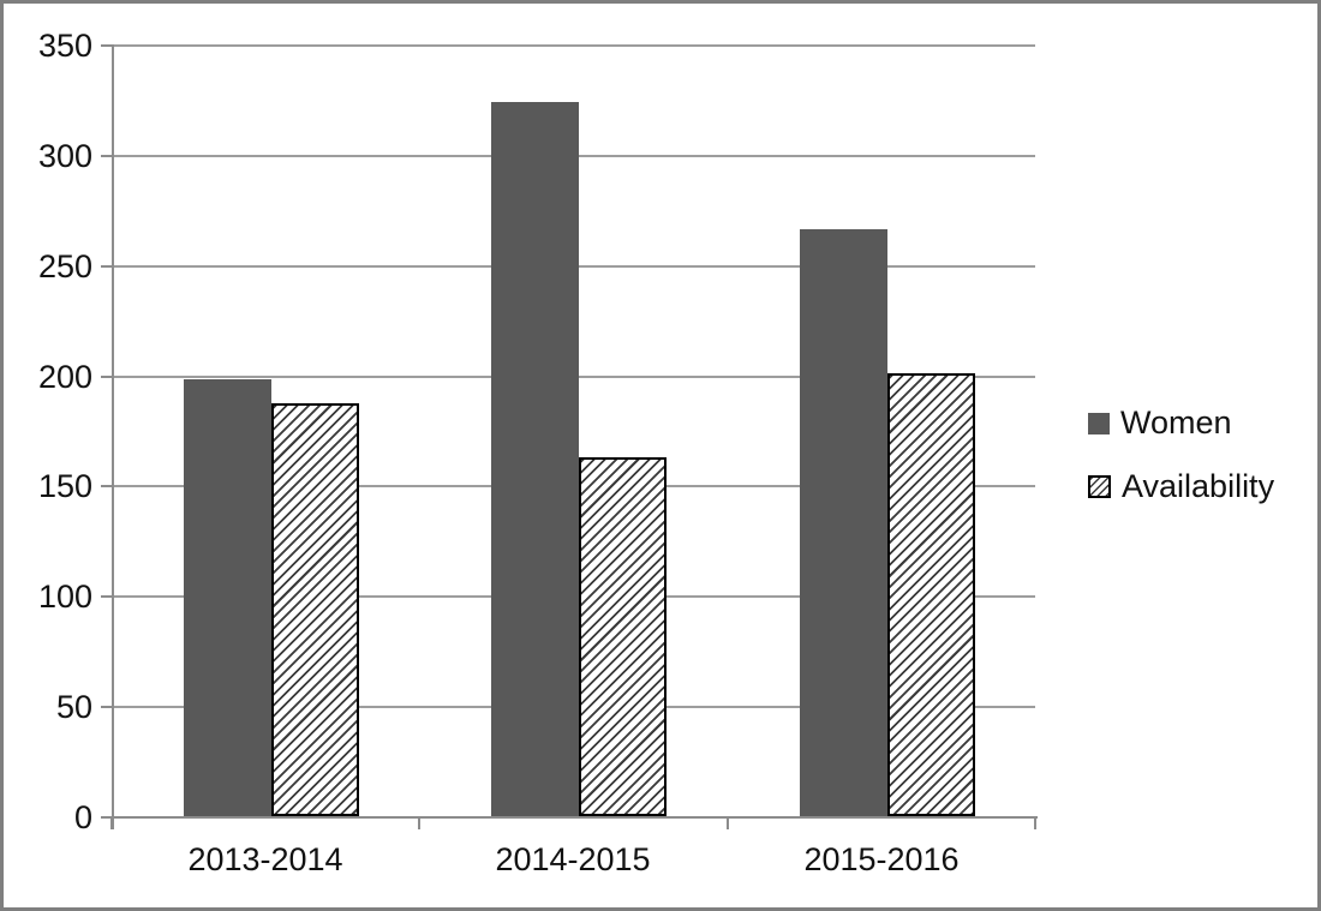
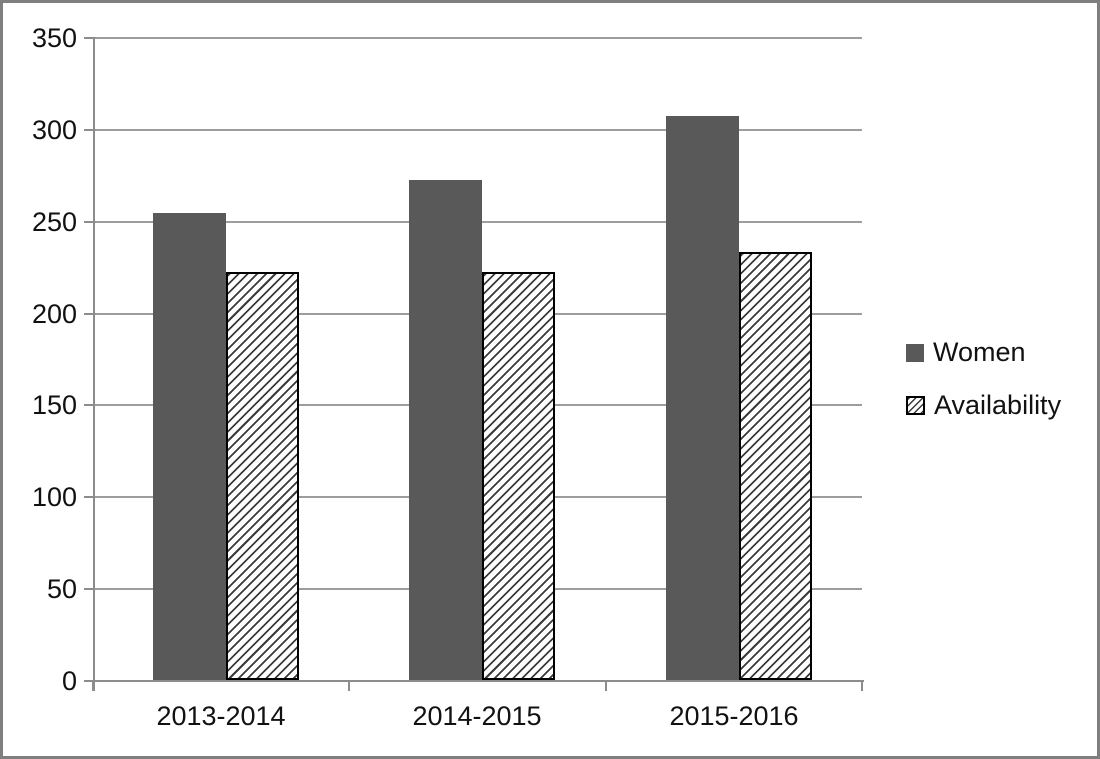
Women/2013-2014: 198 -> 254
Availability/2013-2014: 187 -> 222
Women/2014-2015: 324 -> 272
Availability/2014-2015: 163 -> 222
Women/2015-2016: 266 -> 307
Availability/2015-2016: 201 -> 233
